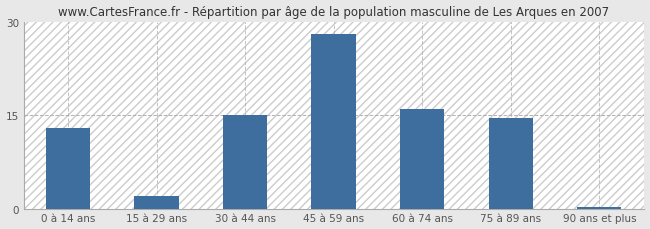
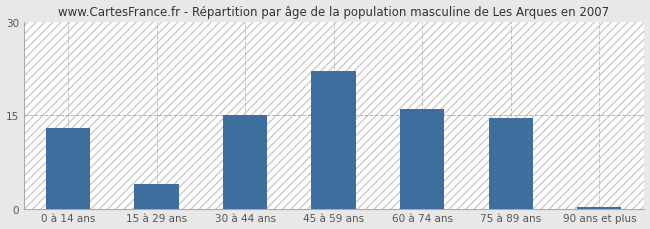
15 à 29 ans: 2.0 -> 4.0
45 à 59 ans: 28.0 -> 22.0
